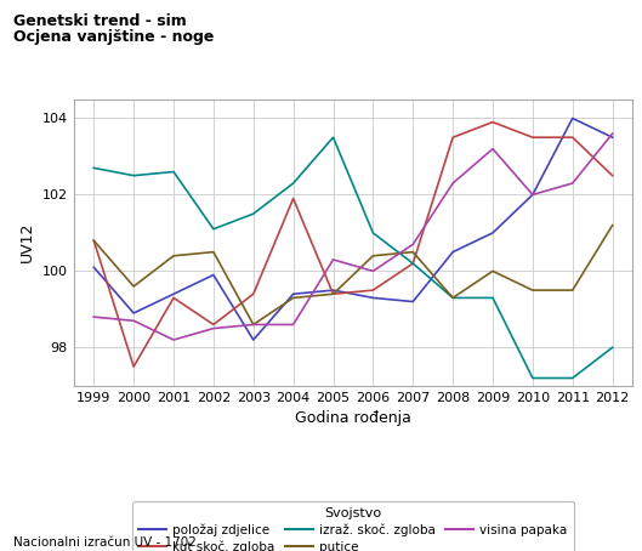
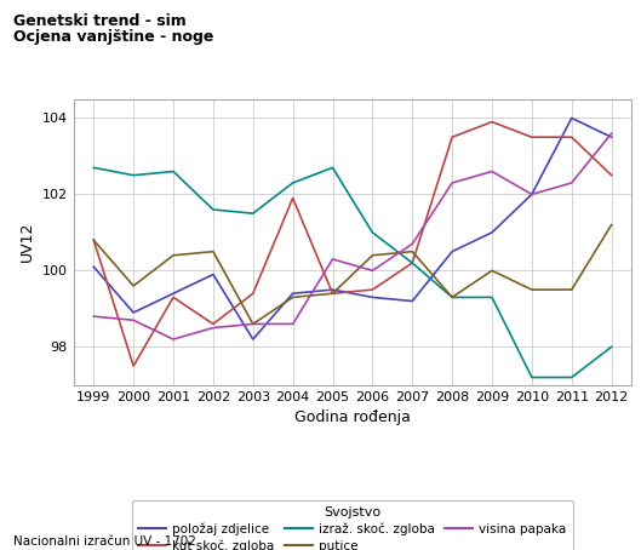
izraž. skoč. zgloba/2002: 101.1 -> 101.6
izraž. skoč. zgloba/2005: 103.5 -> 102.7
visina papaka/2009: 103.2 -> 102.6
